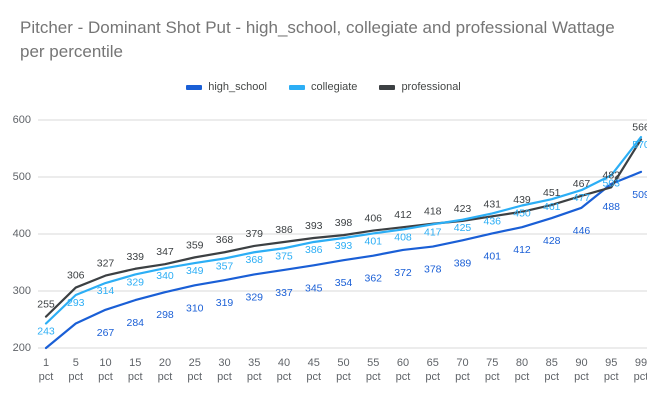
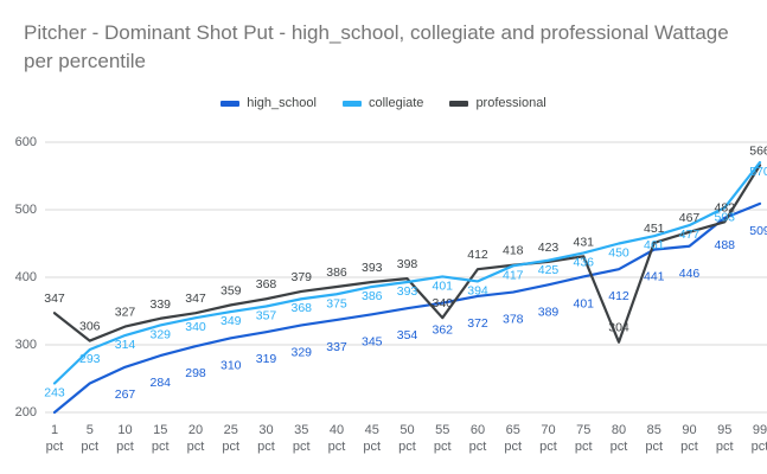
professional/1 pct: 255 -> 347
professional/55 pct: 406 -> 340
collegiate/60 pct: 408 -> 394
professional/80 pct: 439 -> 304
high_school/85 pct: 428 -> 441
